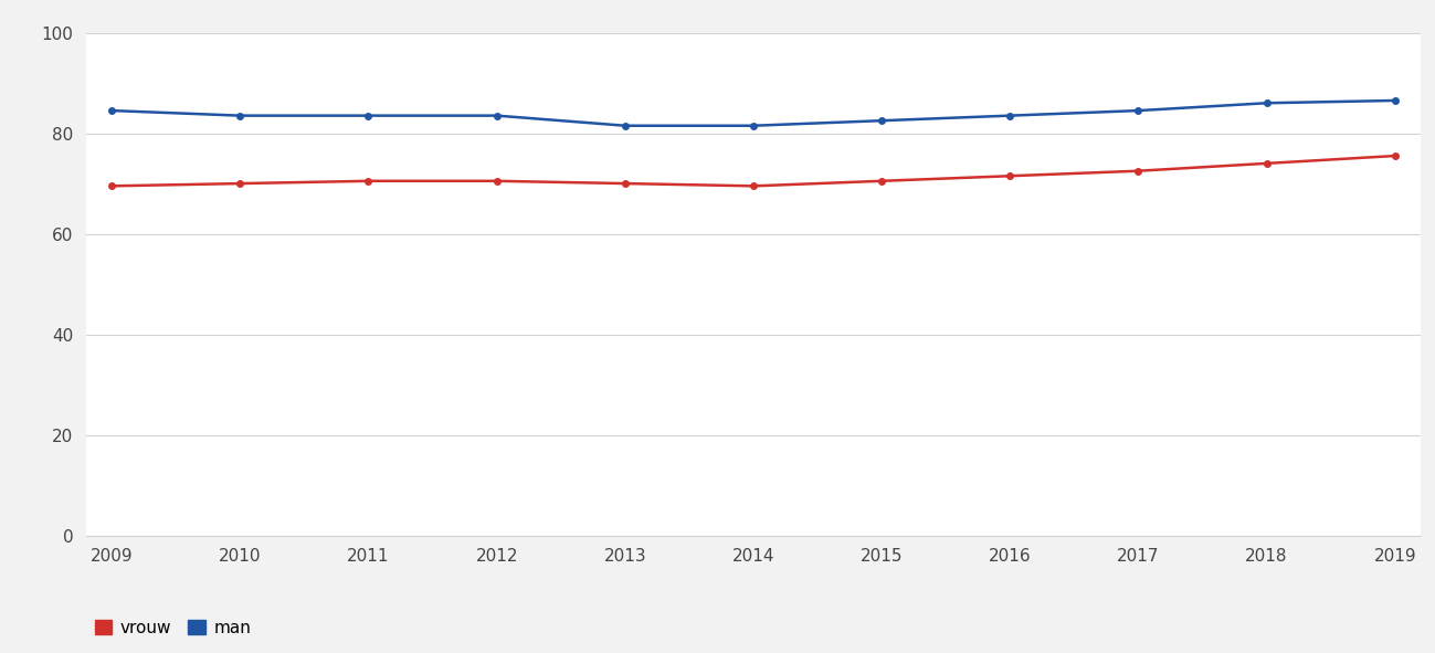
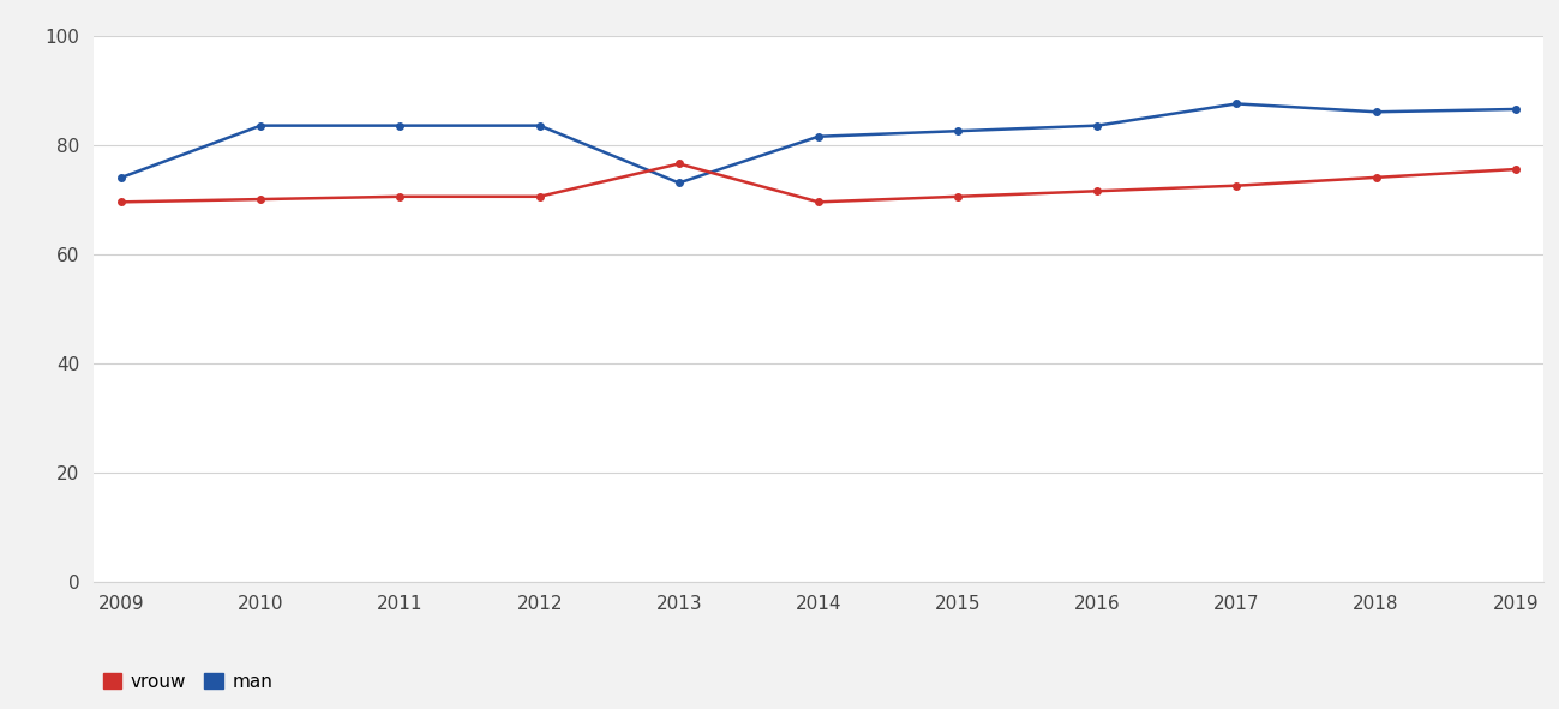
man/2009: 84.5 -> 74.0
man/2013: 81.5 -> 73.0
vrouw/2013: 70.0 -> 76.5
man/2017: 84.5 -> 87.5
